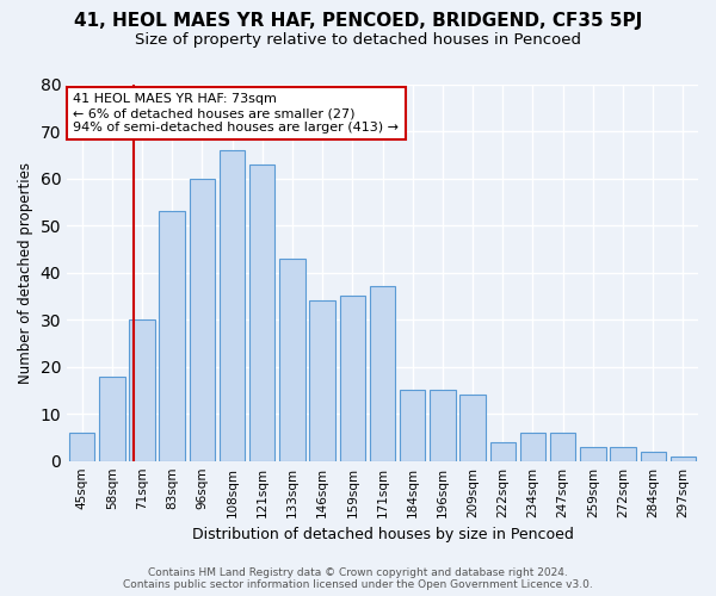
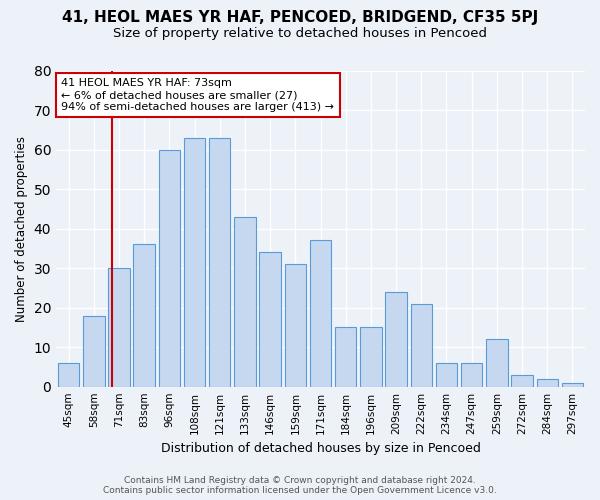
83sqm: 53 -> 36
108sqm: 66 -> 63
159sqm: 35 -> 31
209sqm: 14 -> 24
222sqm: 4 -> 21
259sqm: 3 -> 12
